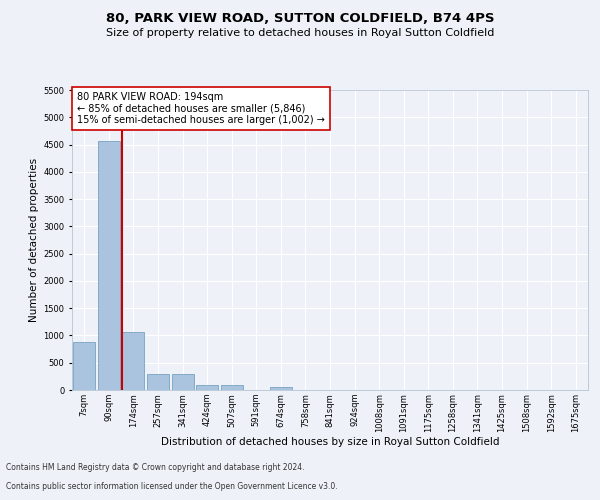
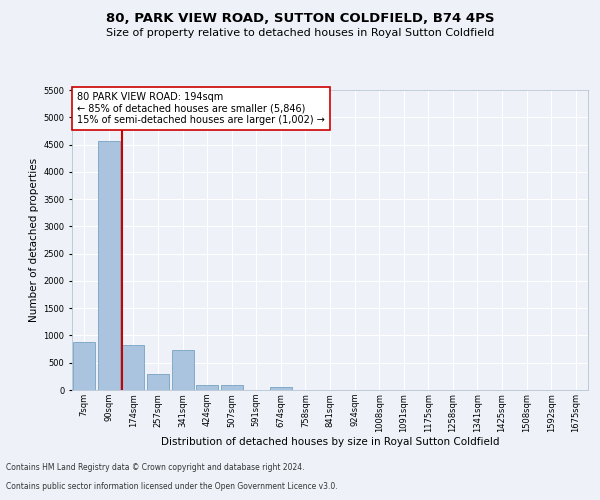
174sqm: 1060 -> 820
341sqm: 280 -> 740
